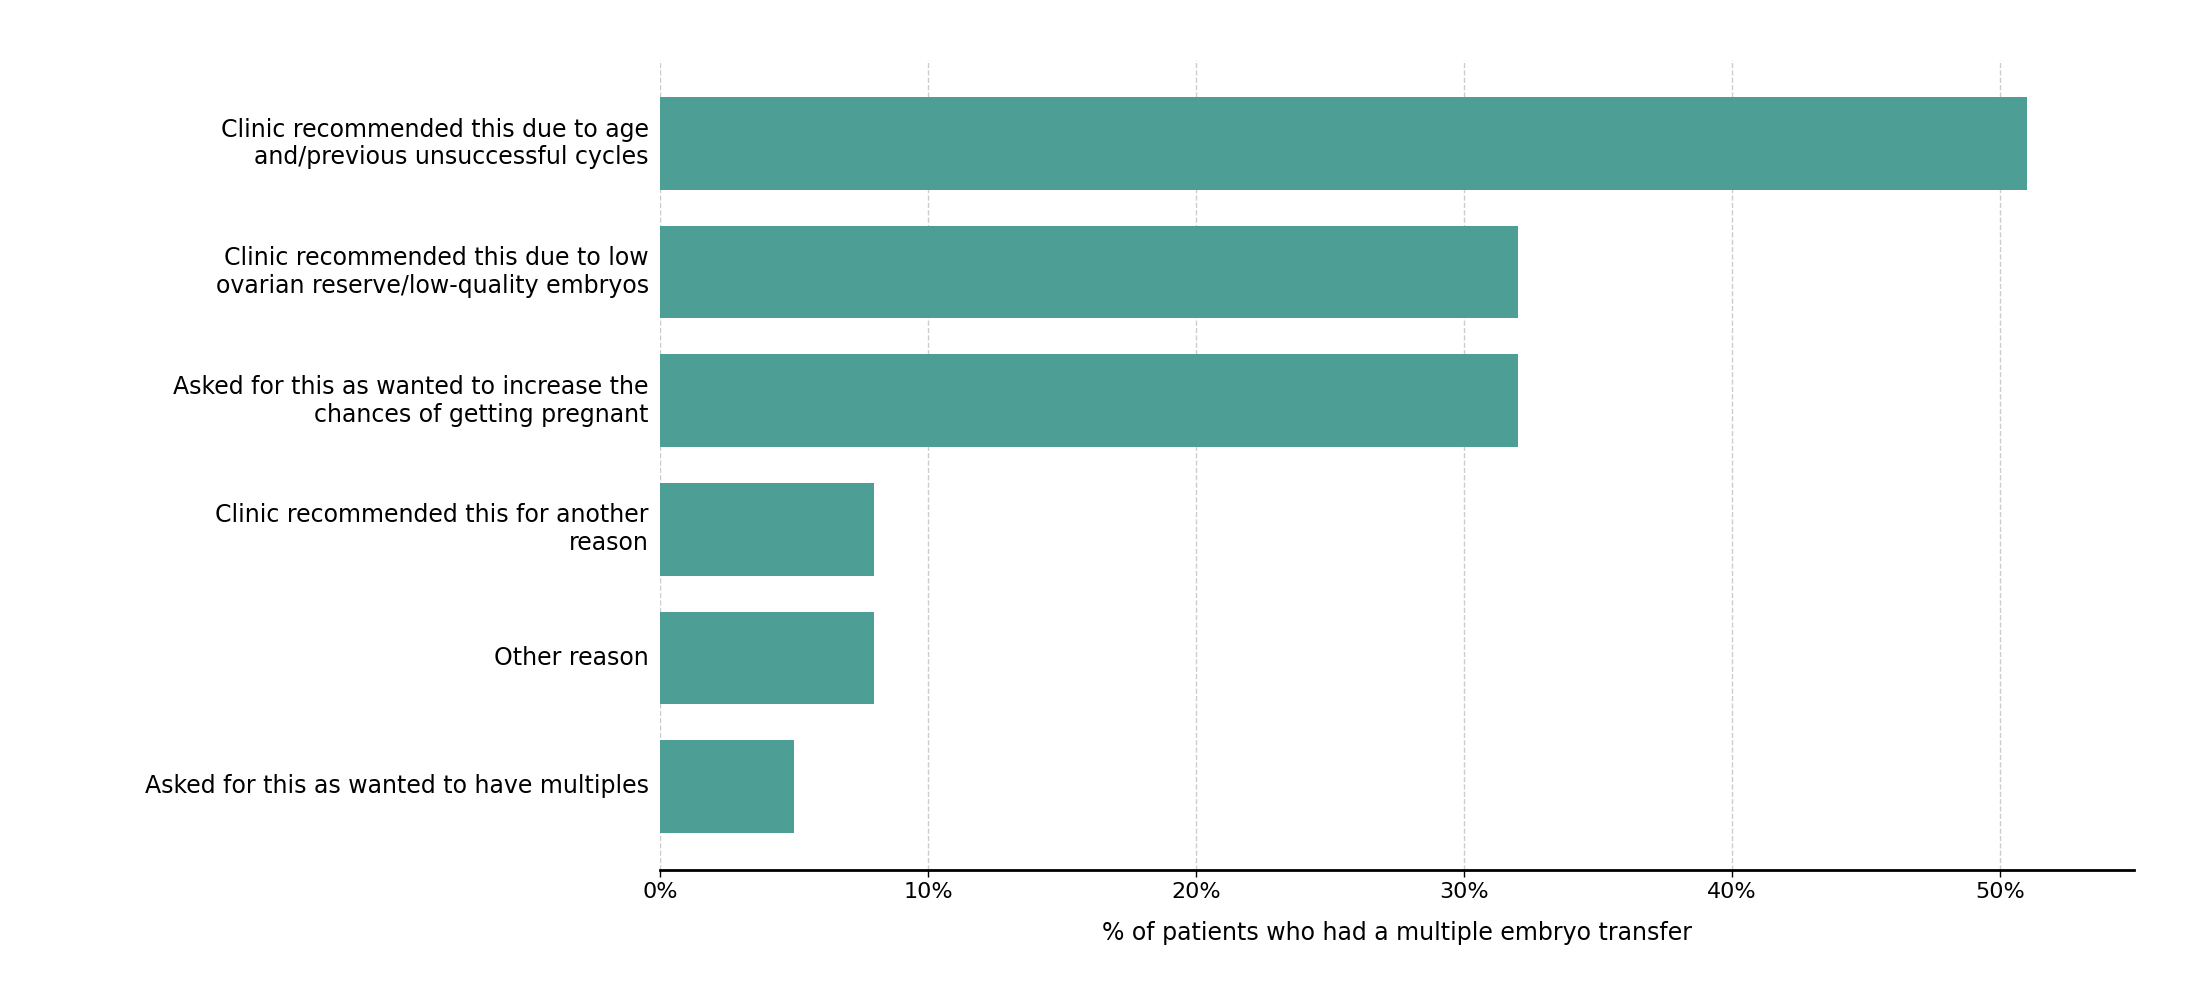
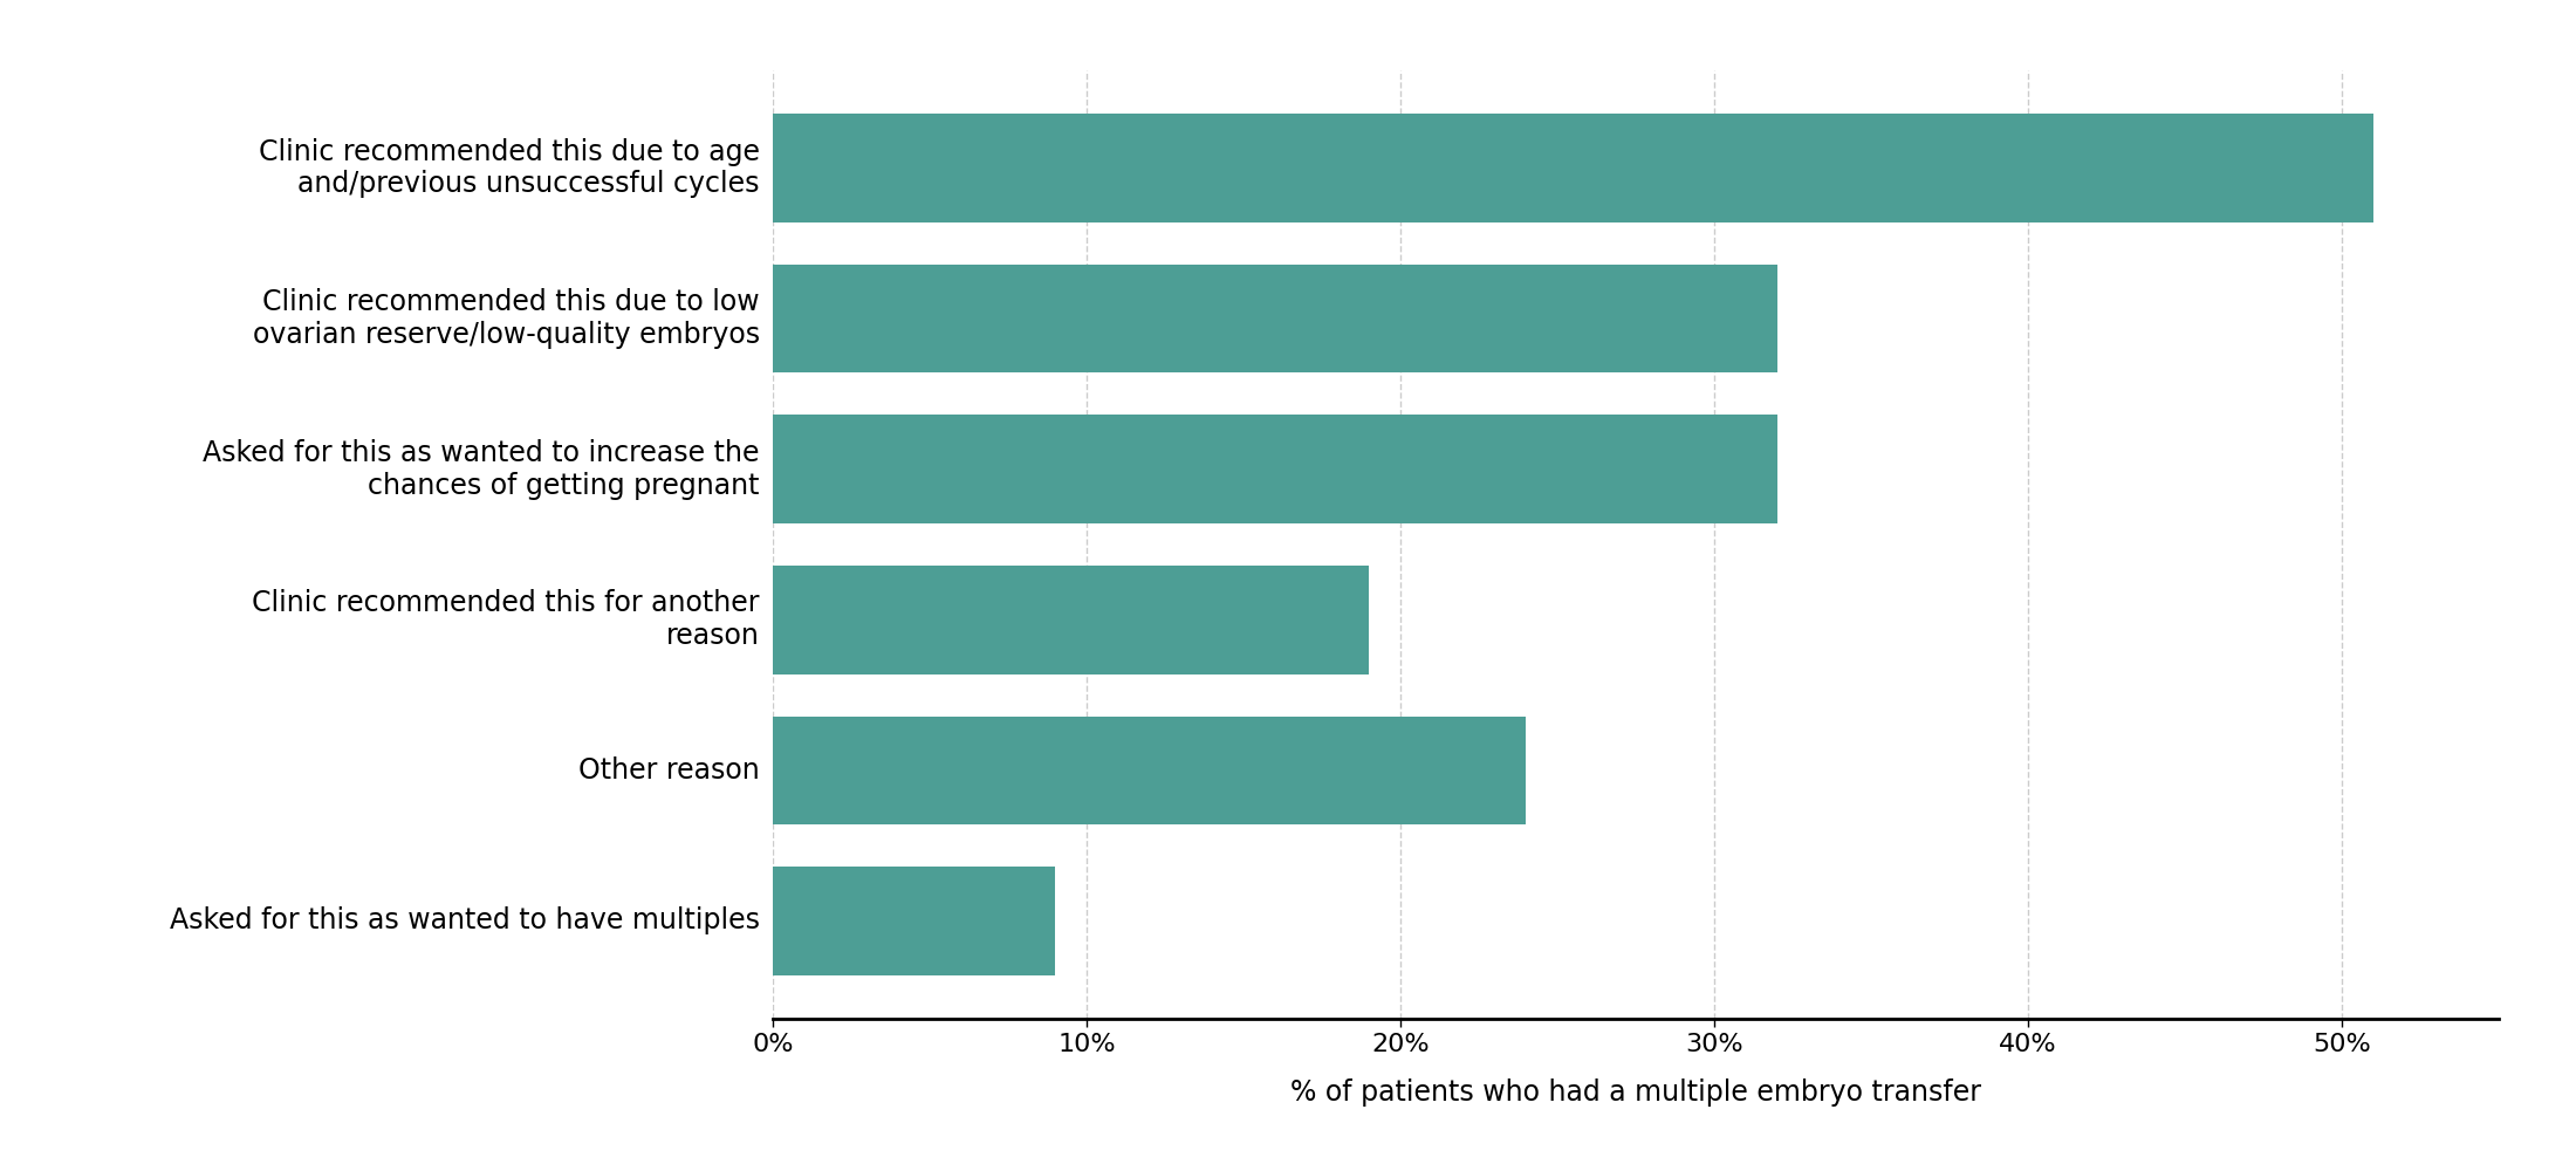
Clinic recommended this for another reason: 8% -> 19%
Other reason: 8% -> 24%
Asked for this as wanted to have multiples: 5% -> 9%
